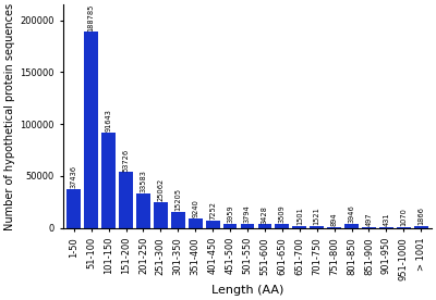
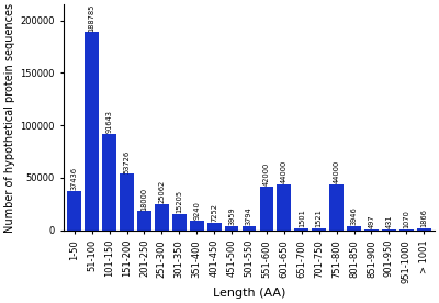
201-250: 34000 -> 18000
551-600: 3000 -> 42000
601-650: 4000 -> 44000
751-800: 1000 -> 44000
